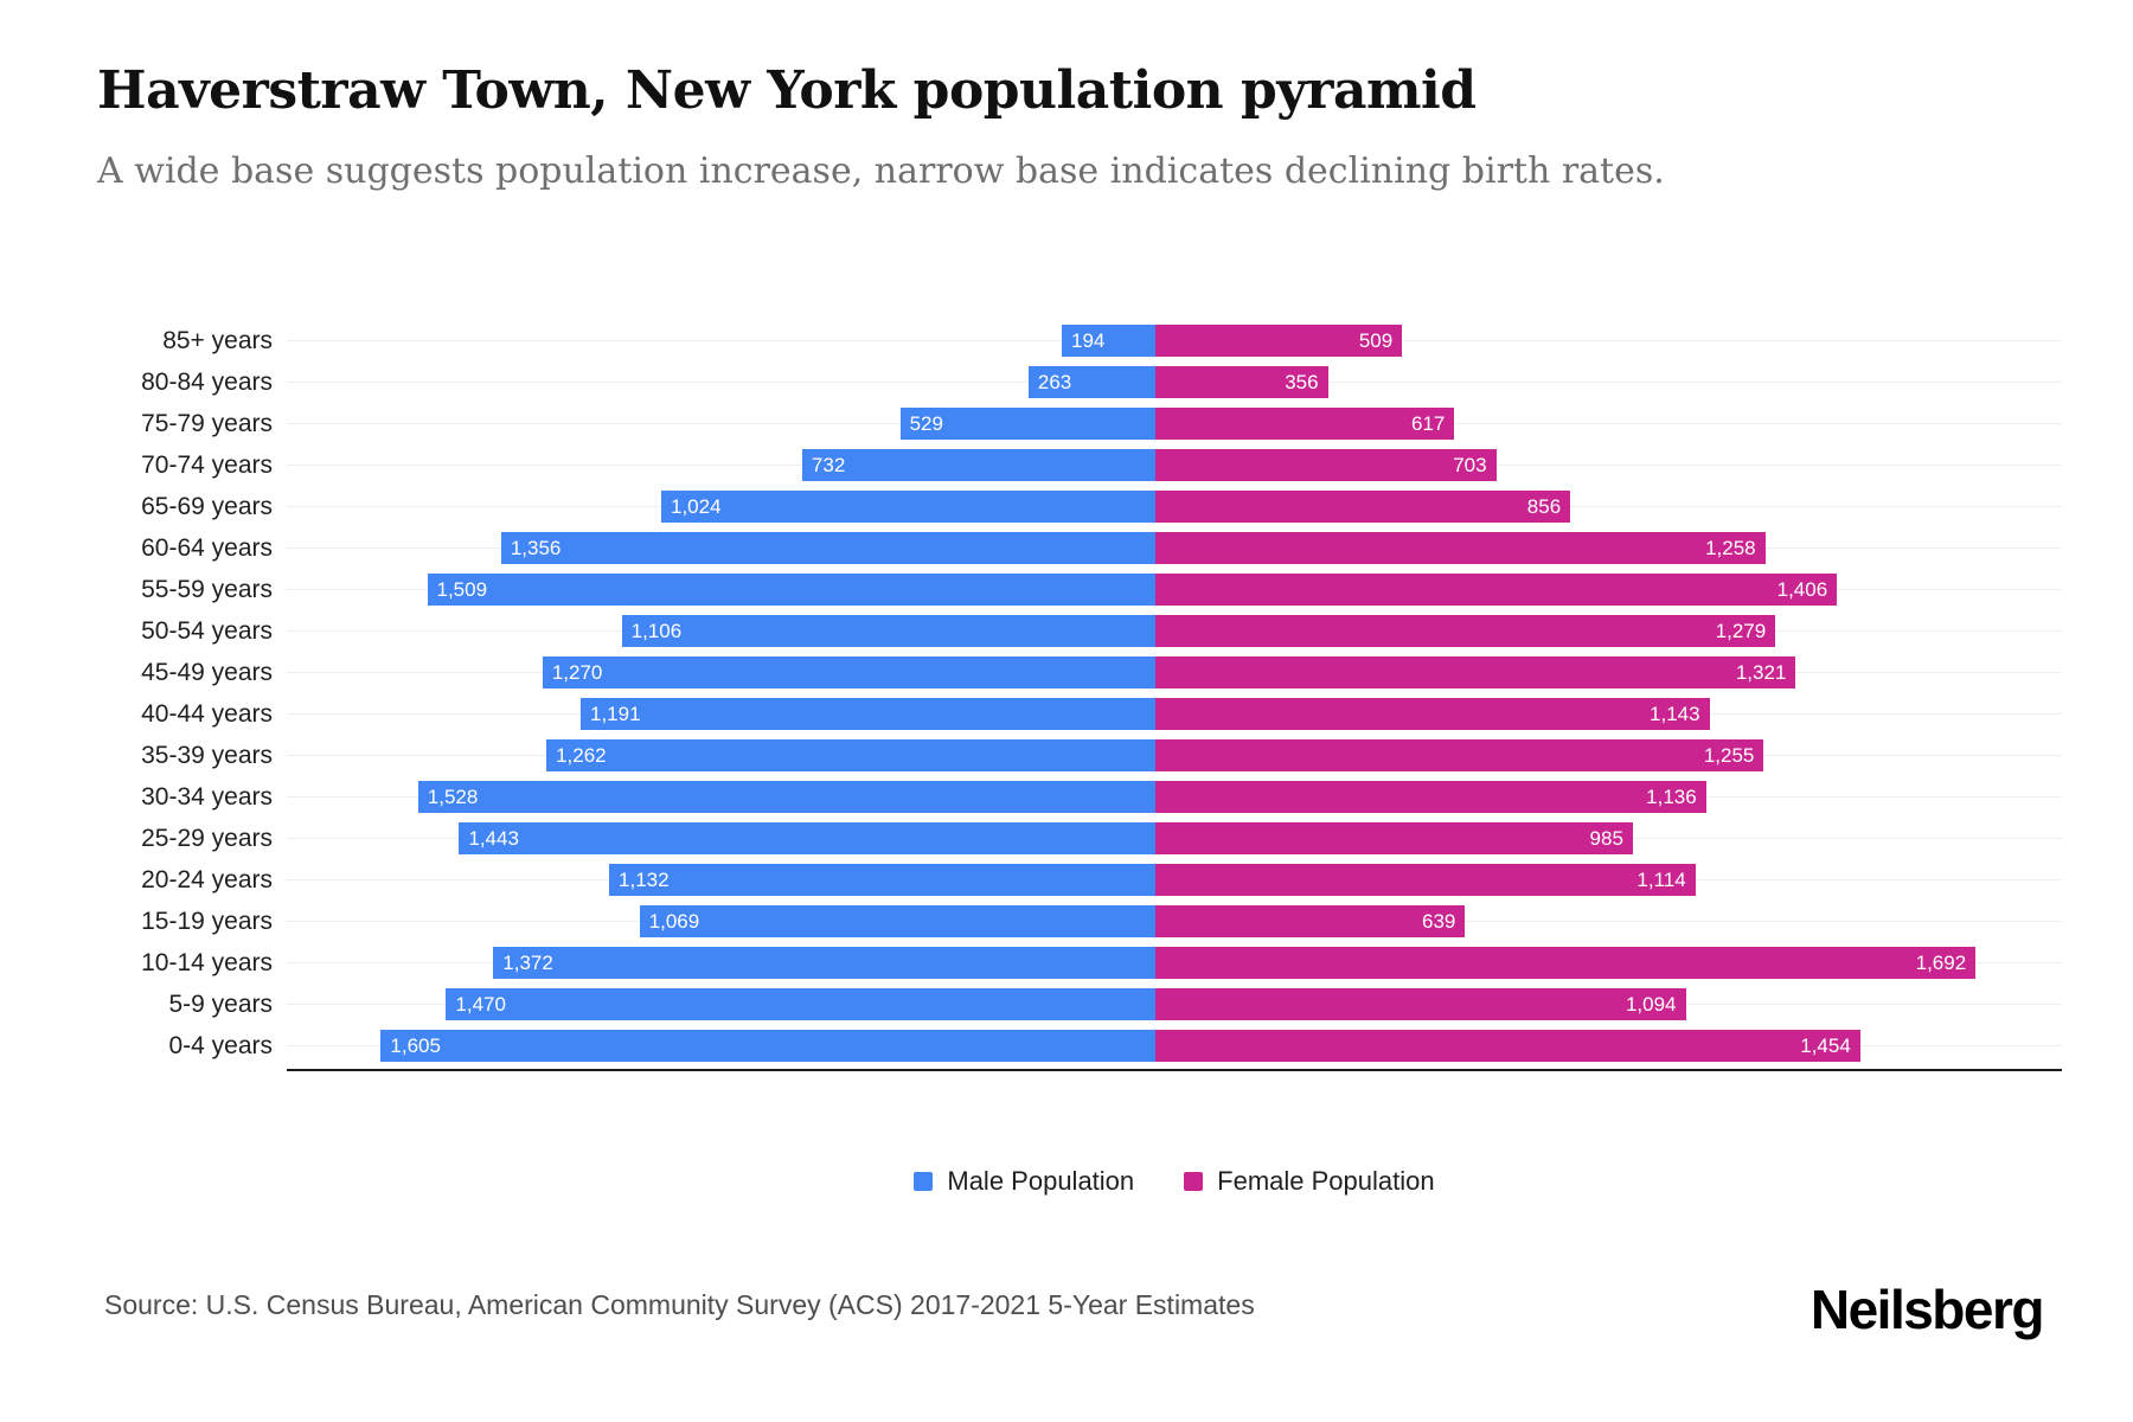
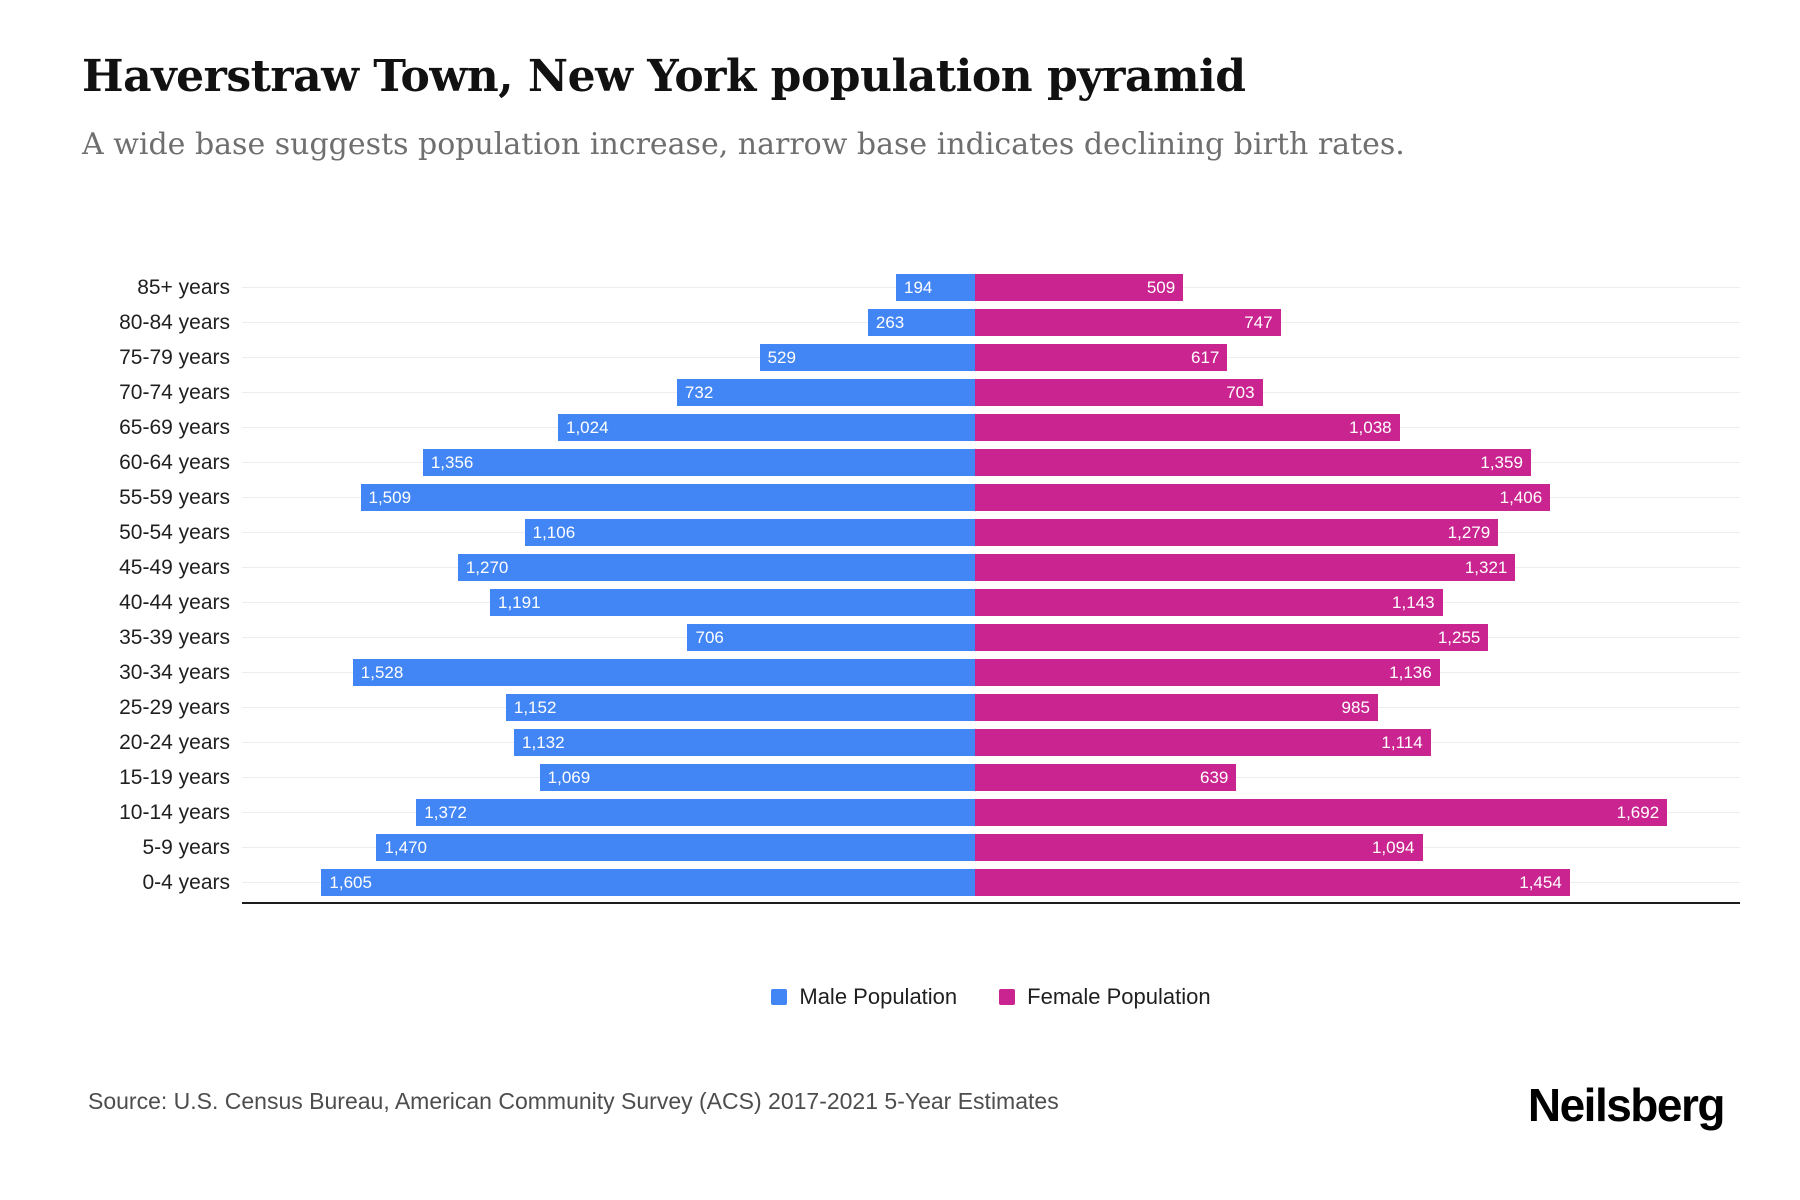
Female Population/80-84 years: 356 -> 747
Female Population/65-69 years: 856 -> 1,038
Female Population/60-64 years: 1,258 -> 1,359
Male Population/35-39 years: 1,262 -> 706
Male Population/25-29 years: 1,443 -> 1,152
